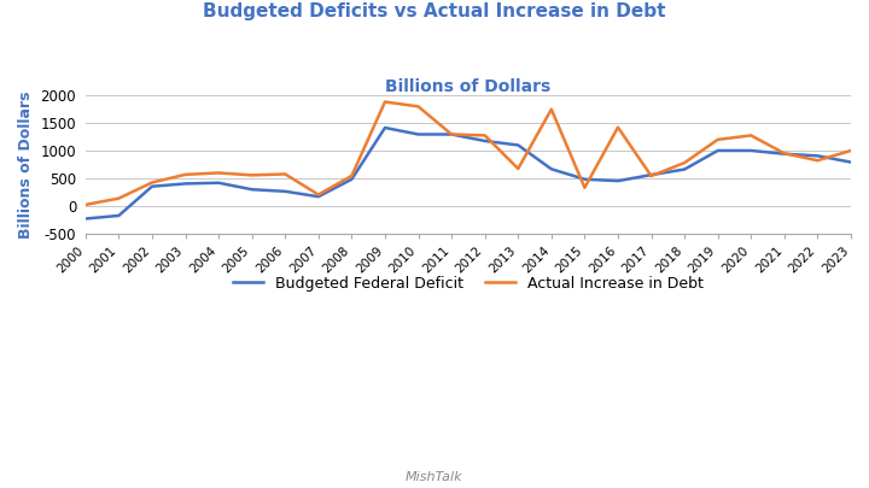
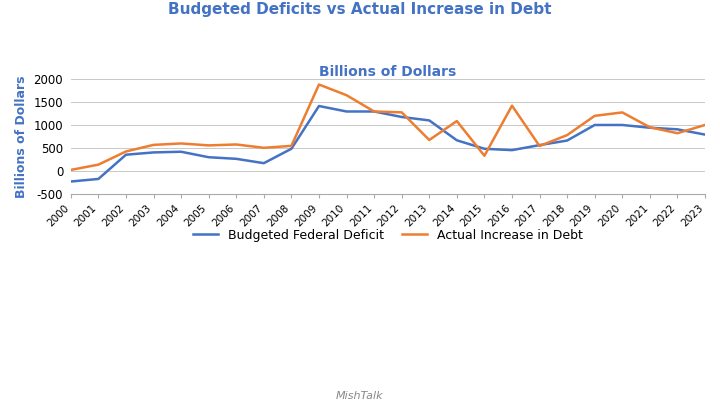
Actual Increase in Debt/2007: 200 -> 500
Actual Increase in Debt/2010: 1800 -> 1650
Actual Increase in Debt/2014: 1750 -> 1090
